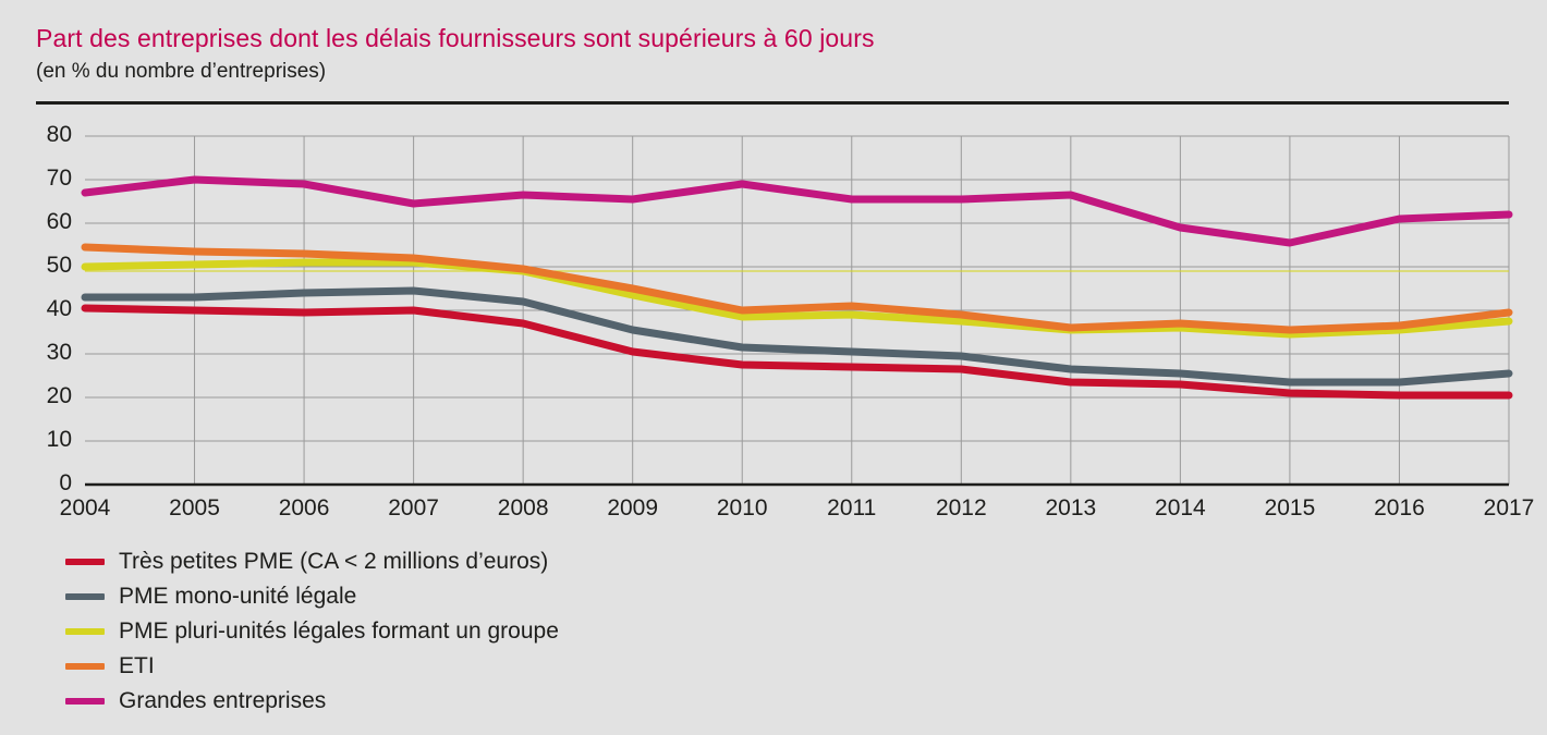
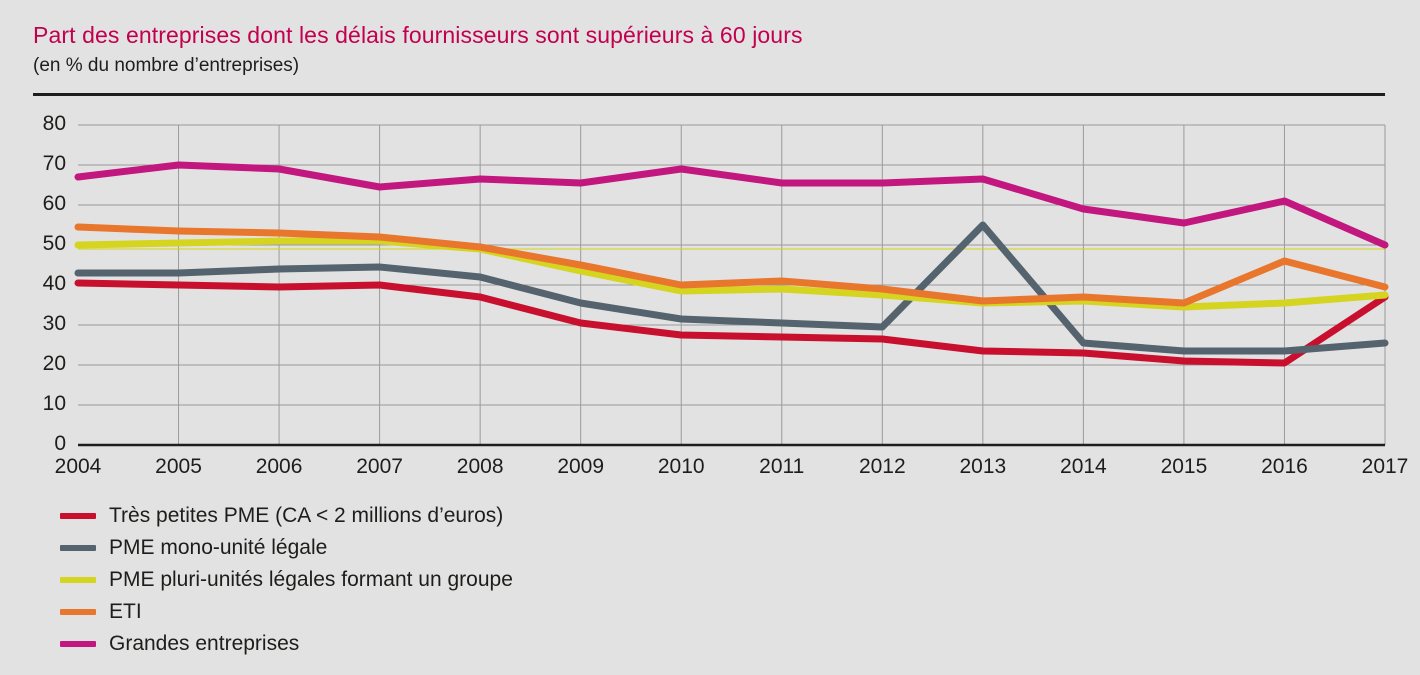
PME mono-unité légale/2013: 26 -> 55
ETI/2016: 36 -> 46
Très petites PME (CA < 2 millions d’euros)/2017: 20 -> 37
Grandes entreprises/2017: 62 -> 50
